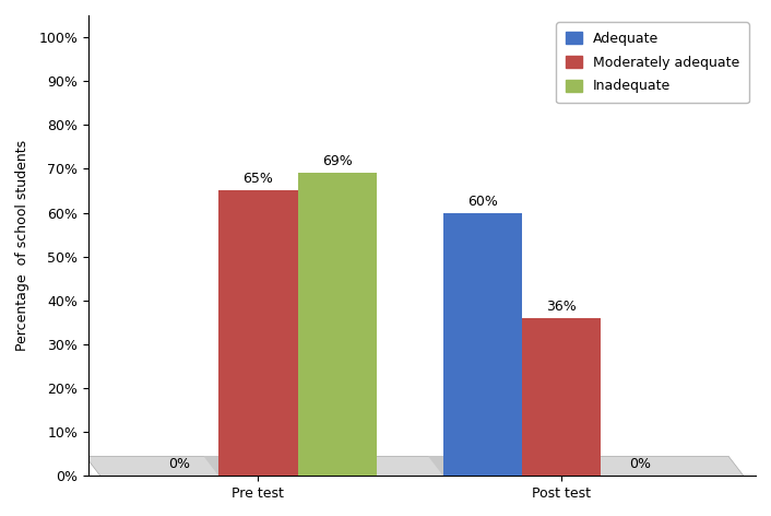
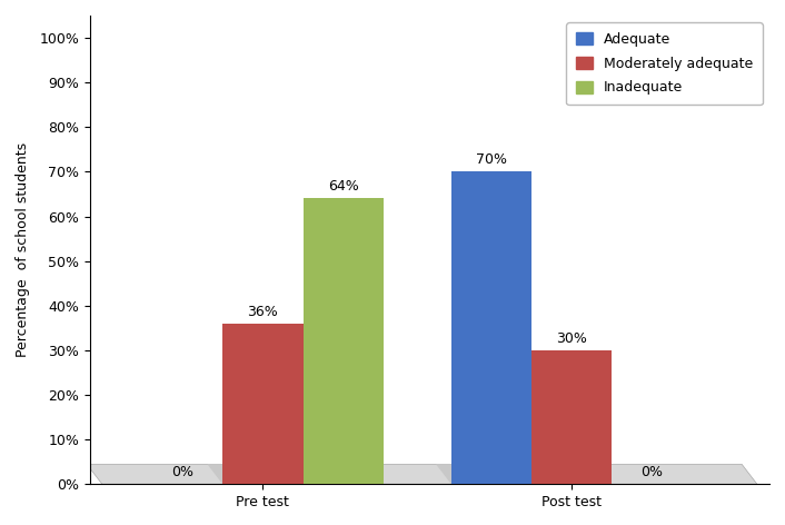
Moderately adequate/Pre test: 65% -> 36%
Inadequate/Pre test: 69% -> 64%
Adequate/Post test: 60% -> 70%
Moderately adequate/Post test: 36% -> 30%
